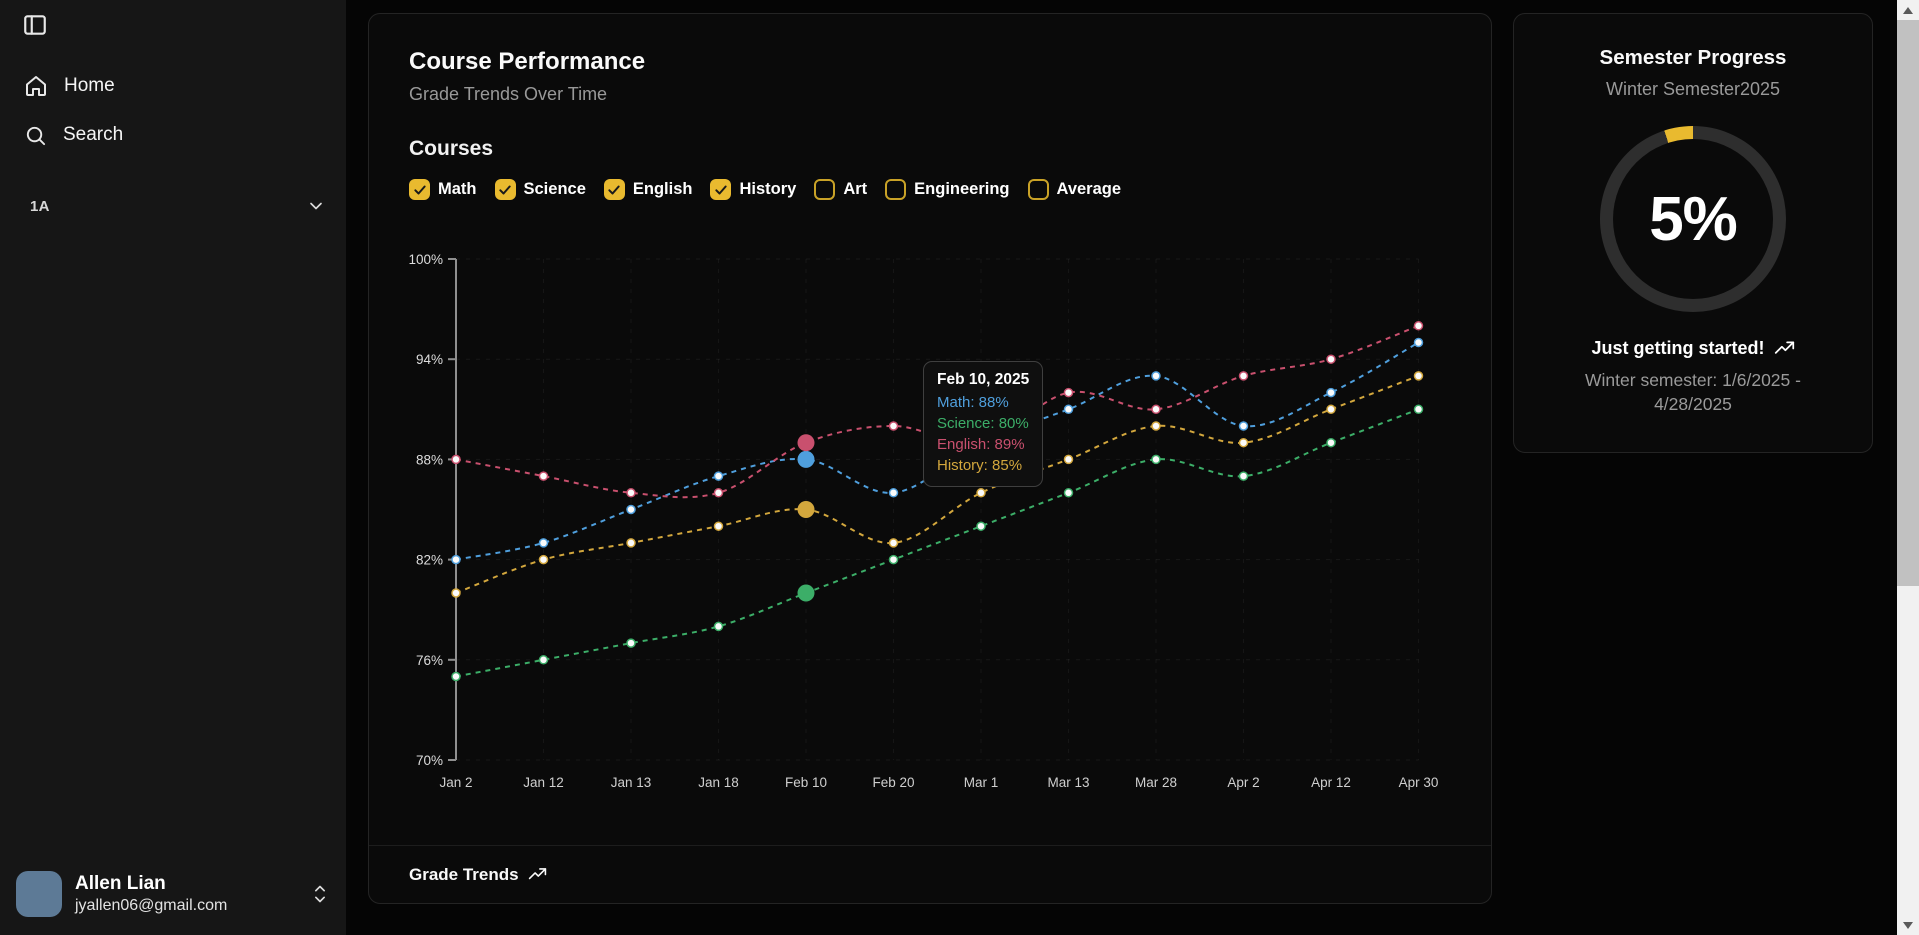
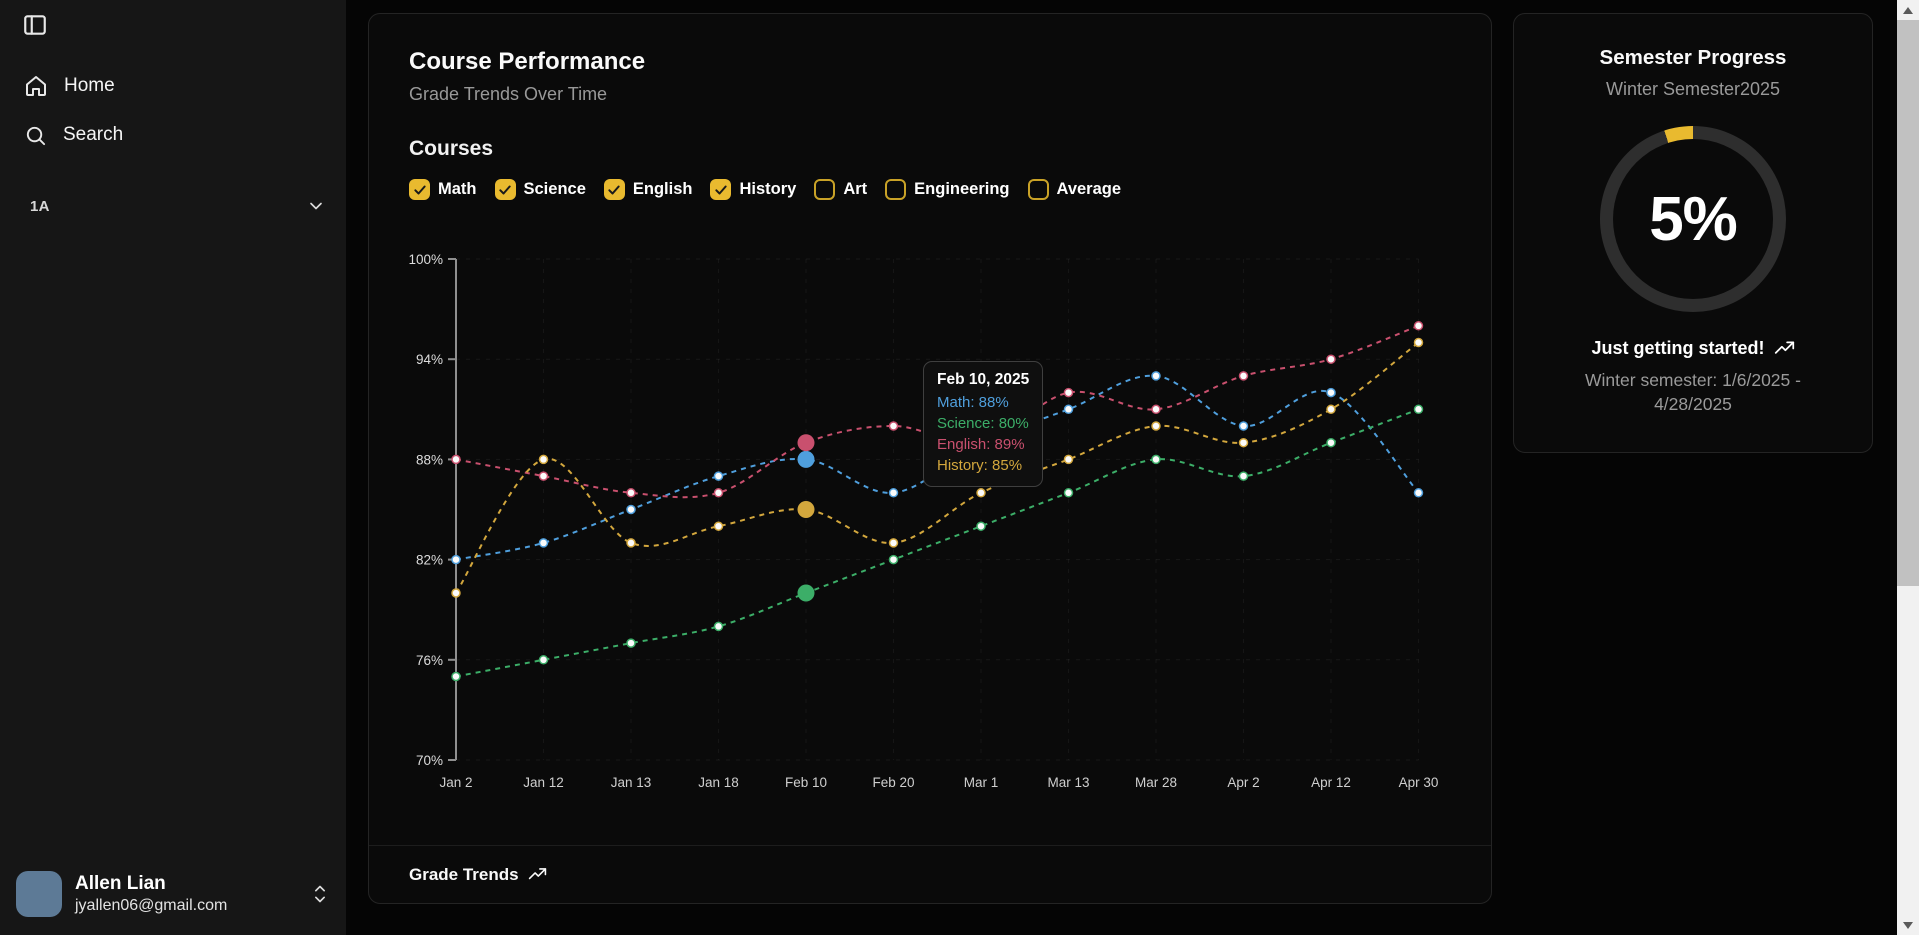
History/Jan 12: 82% -> 88%
Math/Apr 30: 95% -> 86%
History/Apr 30: 93% -> 95%
